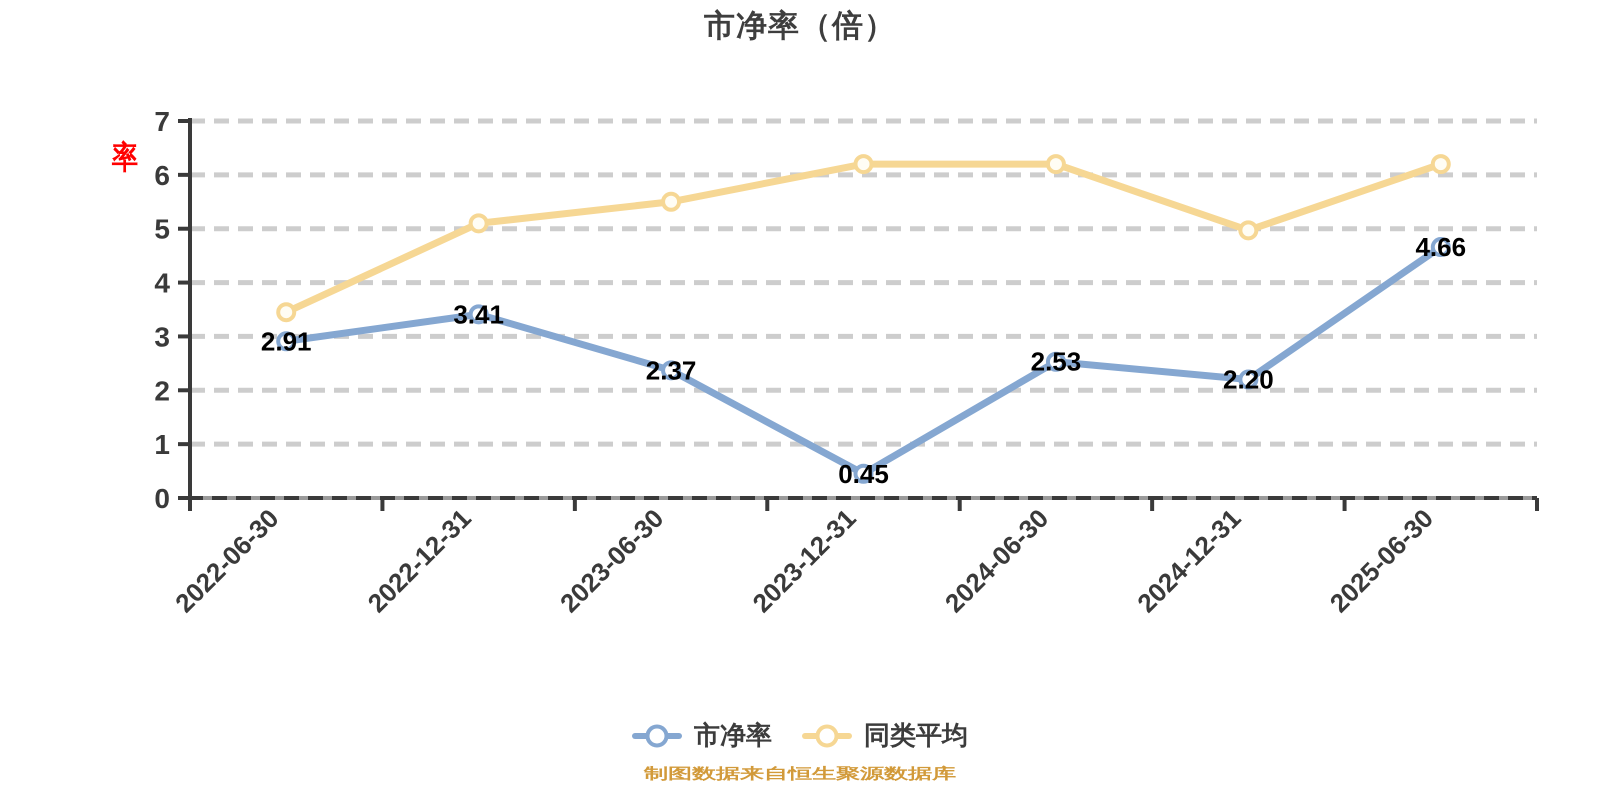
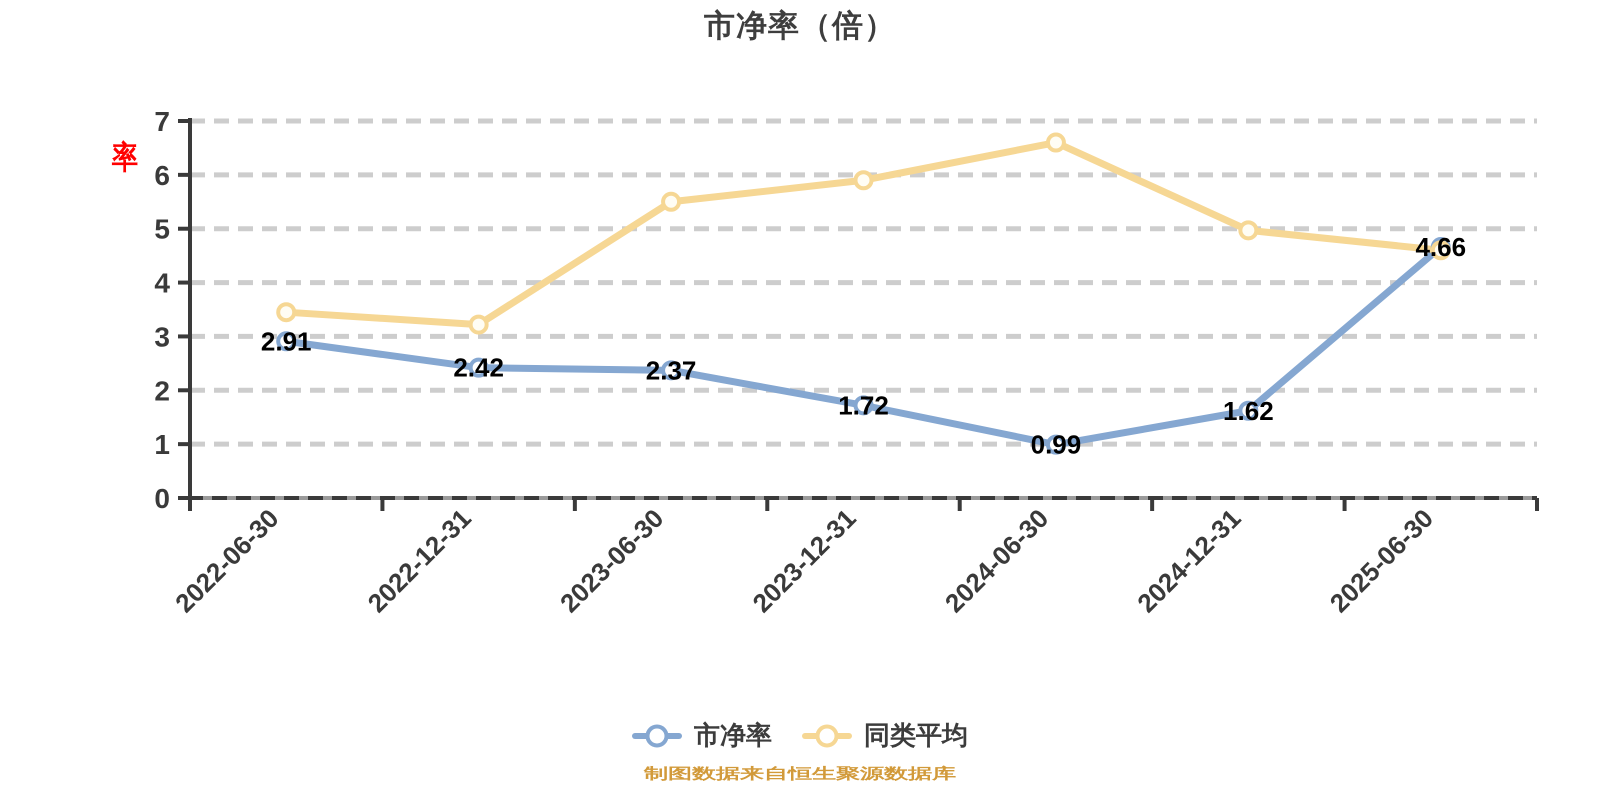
市净率/2022-12-31: 3.41 -> 2.42
同类平均/2022-12-31: 5.1 -> 3.2
市净率/2023-12-31: 0.45 -> 1.72
同类平均/2023-12-31: 6.2 -> 5.9
市净率/2024-06-30: 2.53 -> 0.99
同类平均/2024-06-30: 6.2 -> 6.6
市净率/2024-12-31: 2.20 -> 1.62
同类平均/2025-06-30: 6.2 -> 4.6
